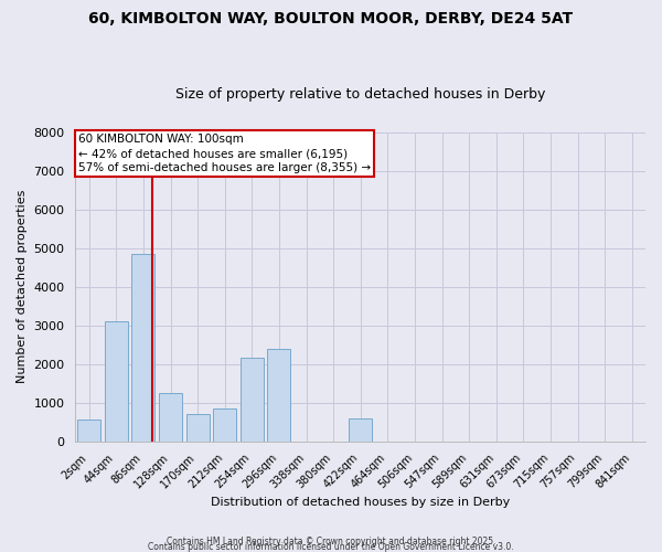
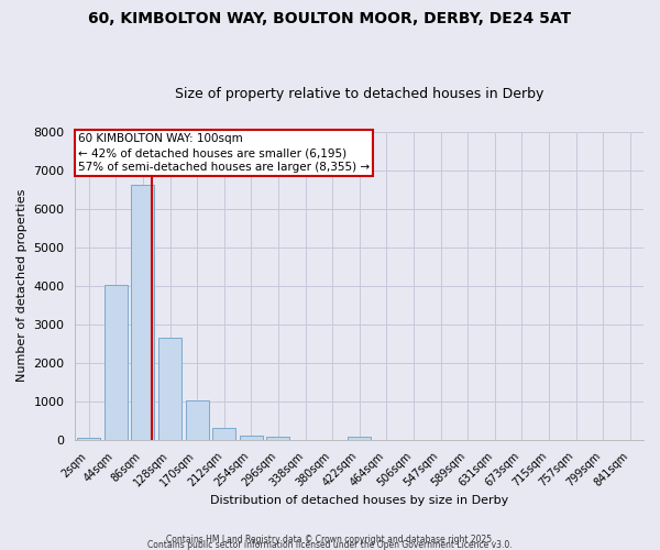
2sqm: 550 -> 50
44sqm: 3100 -> 4030
86sqm: 4850 -> 6620
128sqm: 1250 -> 2650
170sqm: 700 -> 1010
212sqm: 850 -> 320
254sqm: 2150 -> 120
296sqm: 2400 -> 80
422sqm: 600 -> 80
